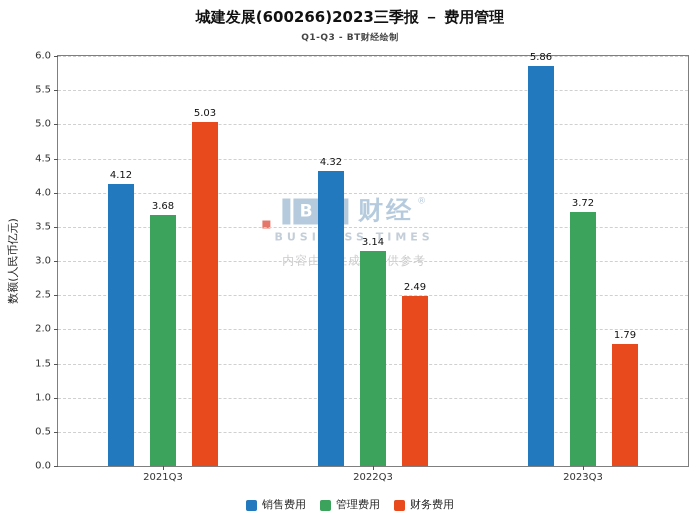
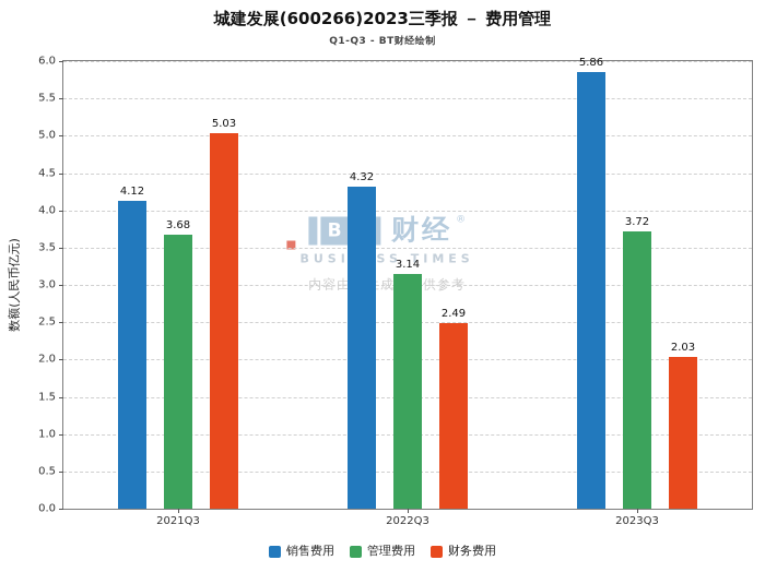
财务费用/2023Q3: 1.79 -> 2.03
